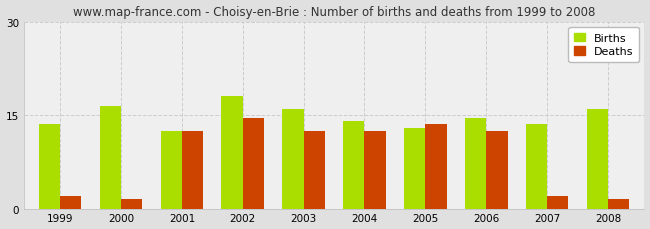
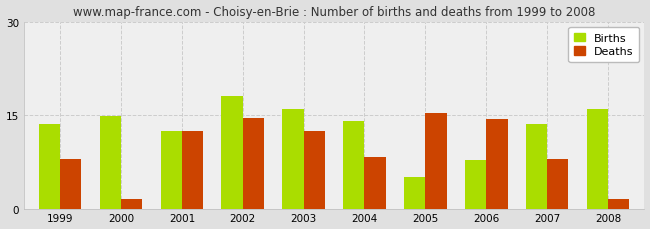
Deaths/1999: 2.0 -> 8.0
Births/2000: 16.5 -> 14.8
Deaths/2004: 12.5 -> 8.2
Births/2005: 13.0 -> 5.0
Deaths/2005: 13.5 -> 15.4
Births/2006: 14.5 -> 7.8
Deaths/2006: 12.5 -> 14.4
Deaths/2007: 2.0 -> 8.0
